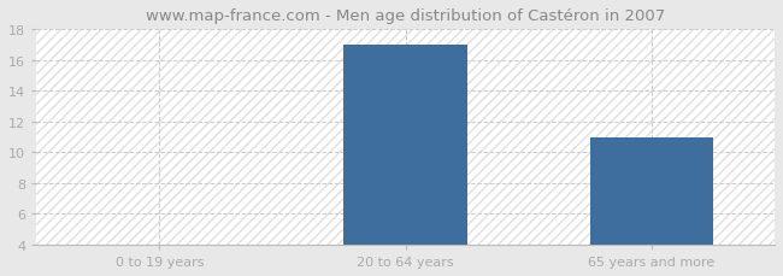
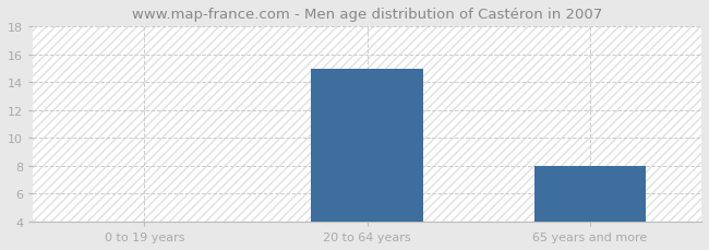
20 to 64 years: 17.0 -> 15.0
65 years and more: 11.0 -> 8.0
